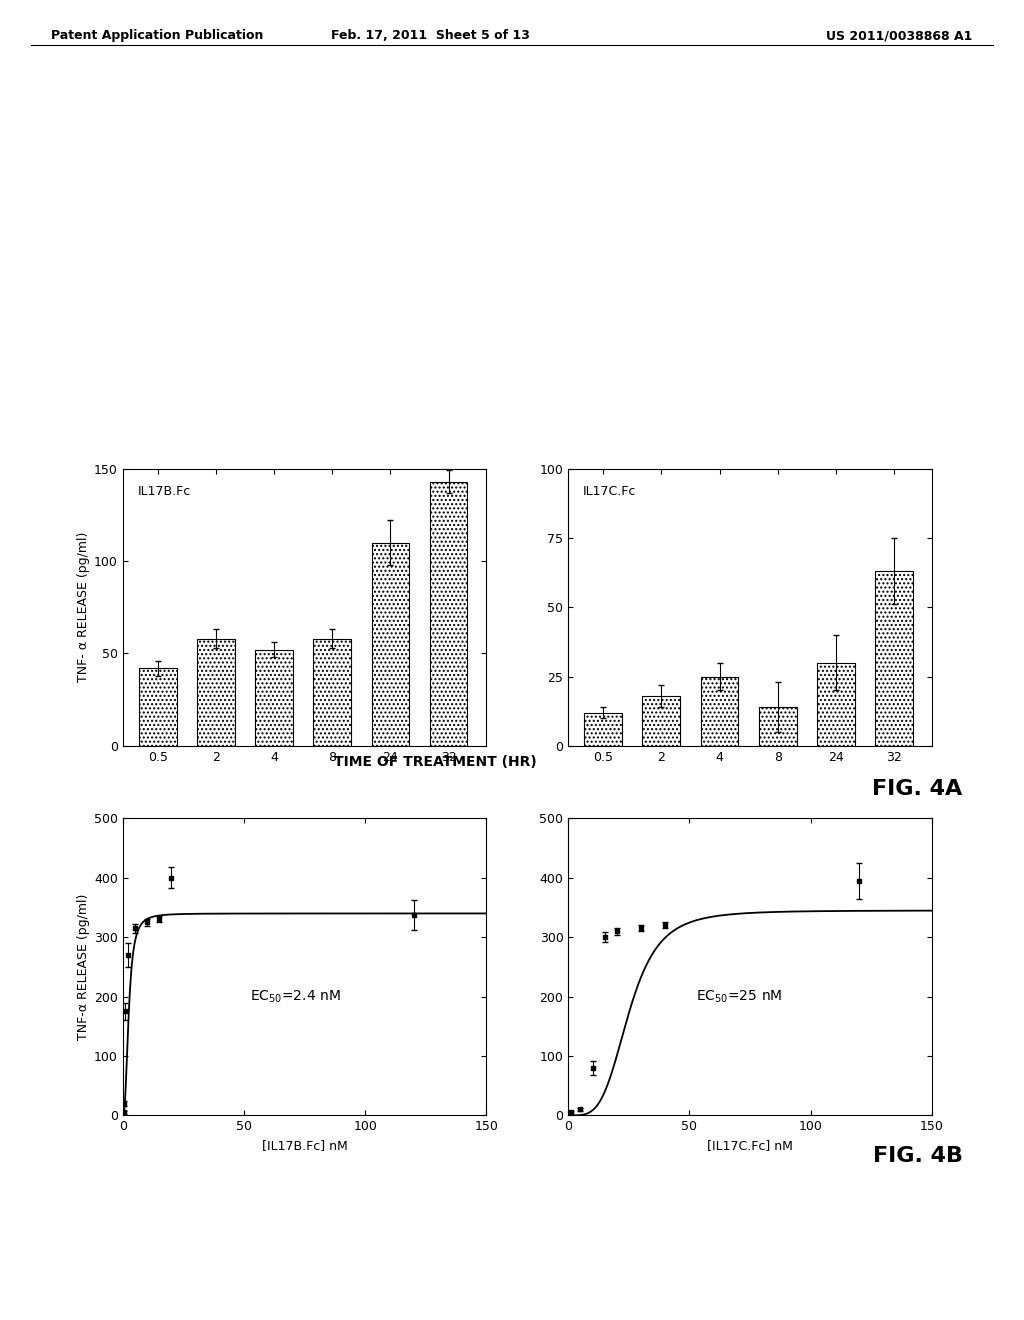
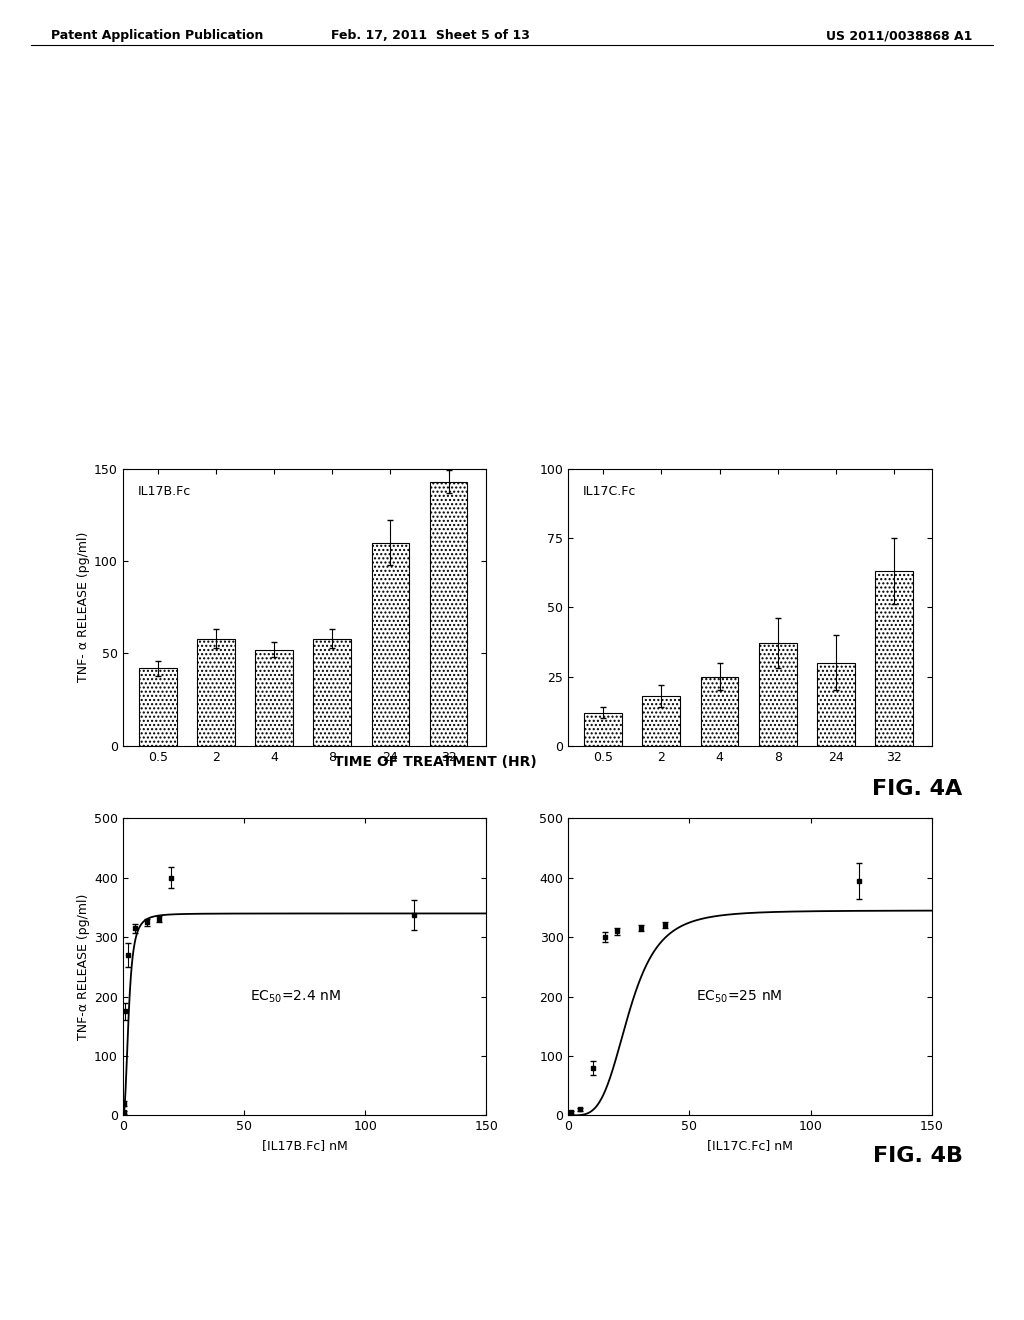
8: 14 -> 37
